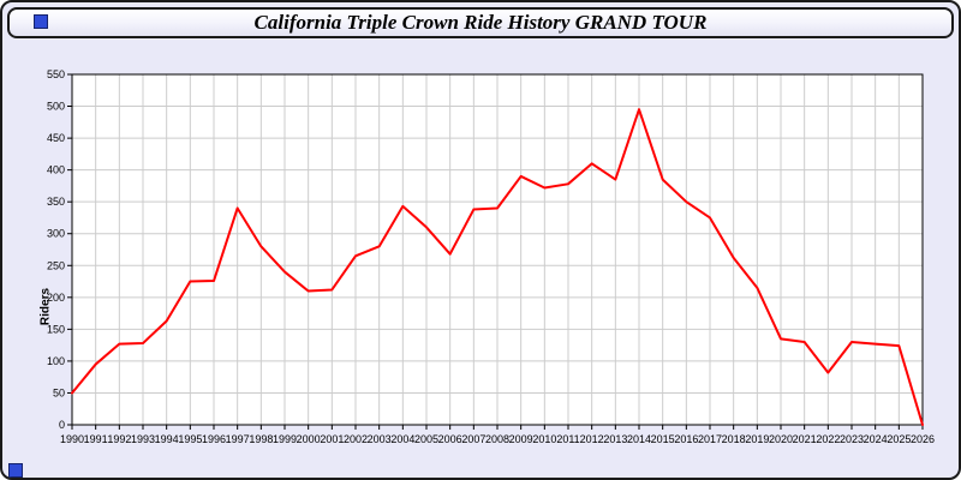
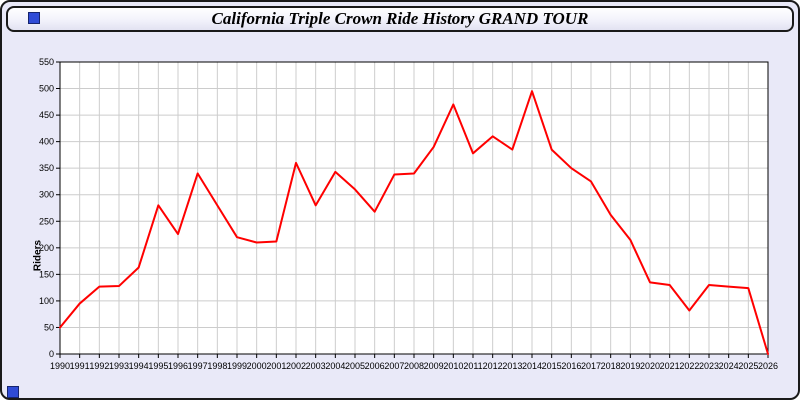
1995: 220 -> 280
1999: 240 -> 220
2002: 260 -> 360
2010: 370 -> 470
